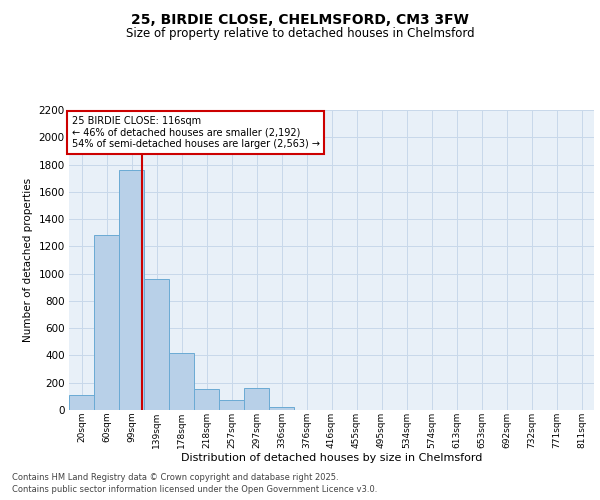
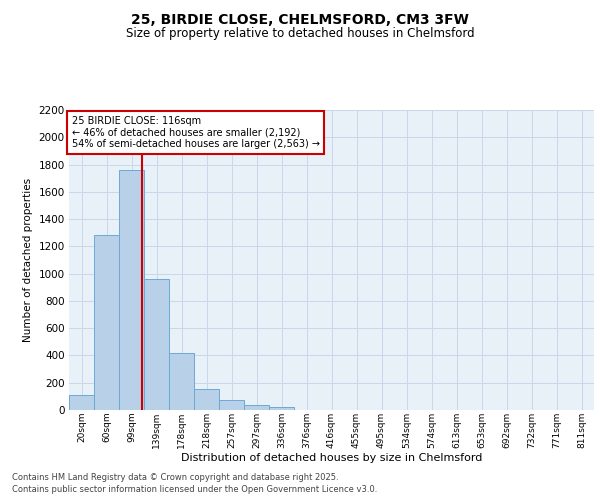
297sqm: 160 -> 40
